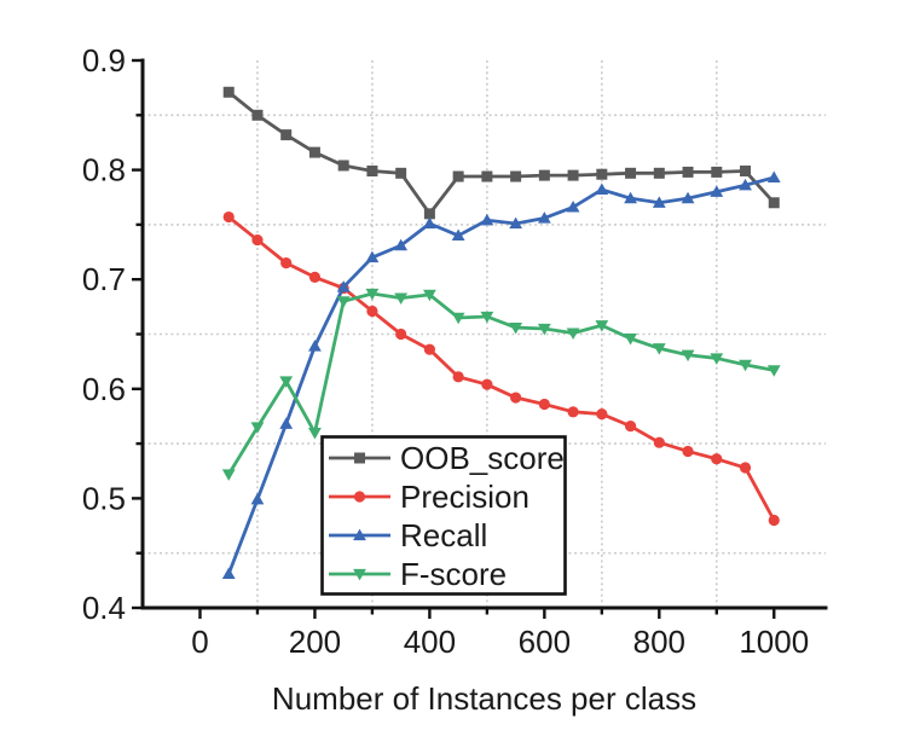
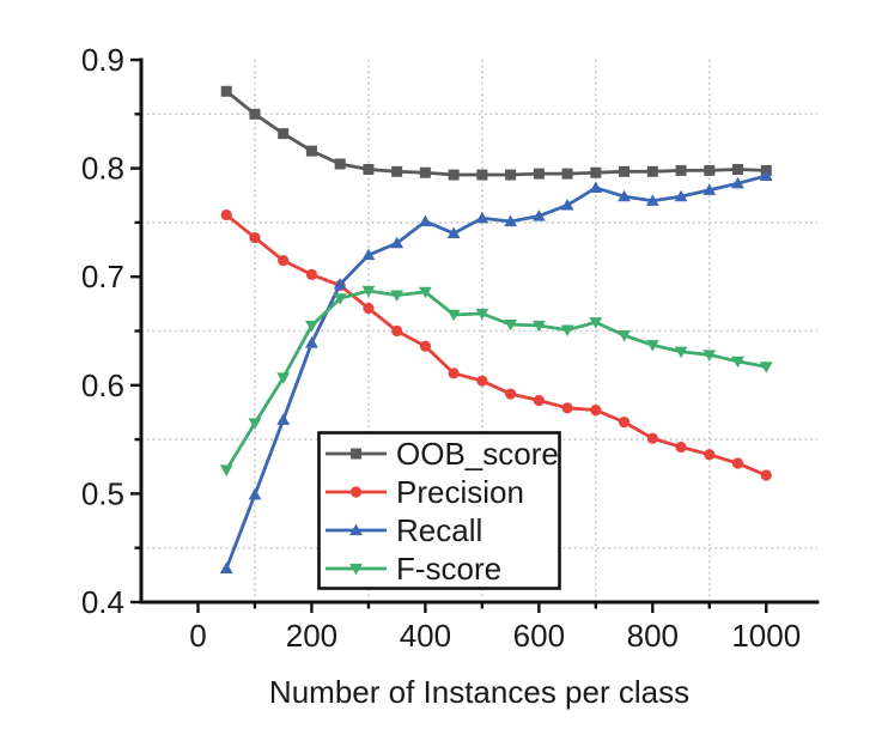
F-score/200: 0.56 -> 0.66
OOB_score/400: 0.76 -> 0.80
OOB_score/1000: 0.77 -> 0.80
Precision/1000: 0.48 -> 0.52
